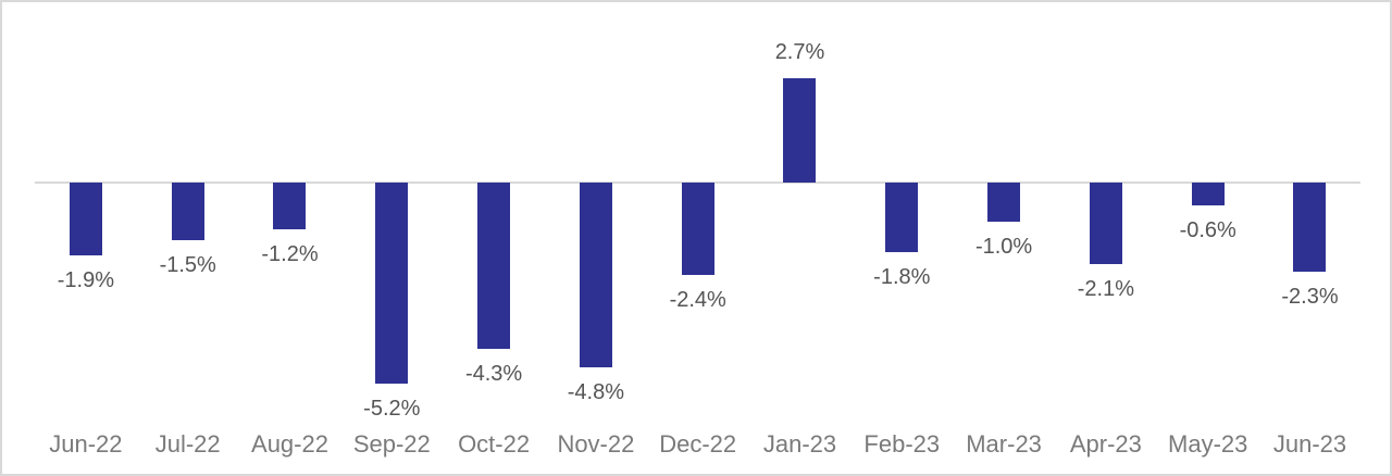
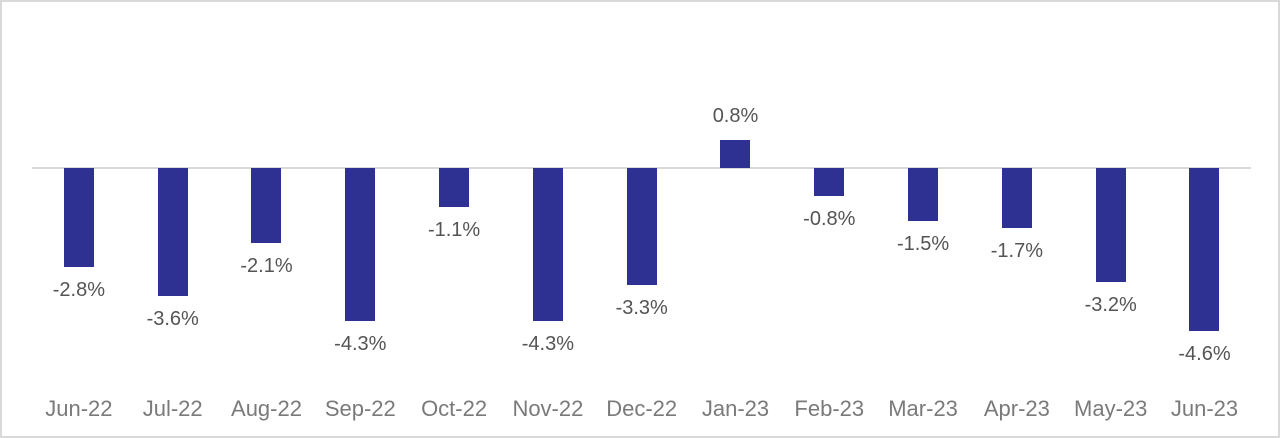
Jun-22: -1.9% -> -2.8%
Jul-22: -1.5% -> -3.6%
Aug-22: -1.2% -> -2.1%
Sep-22: -5.2% -> -4.3%
Oct-22: -4.3% -> -1.1%
Nov-22: -4.8% -> -4.3%
Dec-22: -2.4% -> -3.3%
Jan-23: 2.7% -> 0.8%
Feb-23: -1.8% -> -0.8%
Mar-23: -1.0% -> -1.5%
Apr-23: -2.1% -> -1.7%
May-23: -0.6% -> -3.2%
Jun-23: -2.3% -> -4.6%
